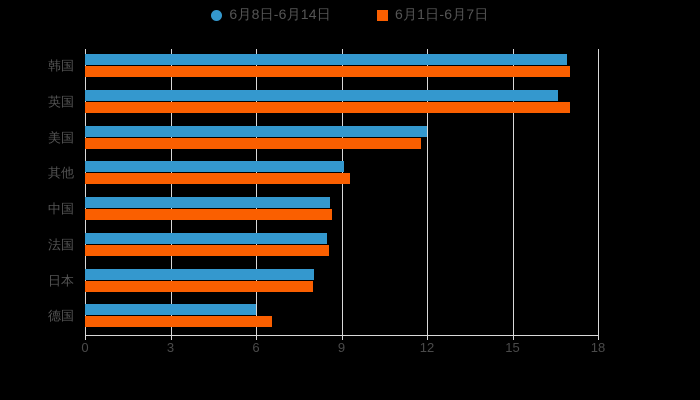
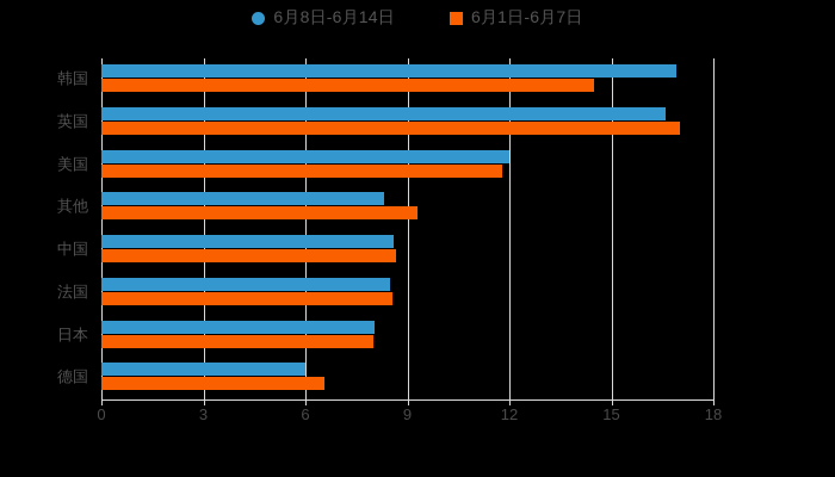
6月1日-6月7日/韩国: 17.0 -> 14.5
6月8日-6月14日/其他: 9.1 -> 8.3
